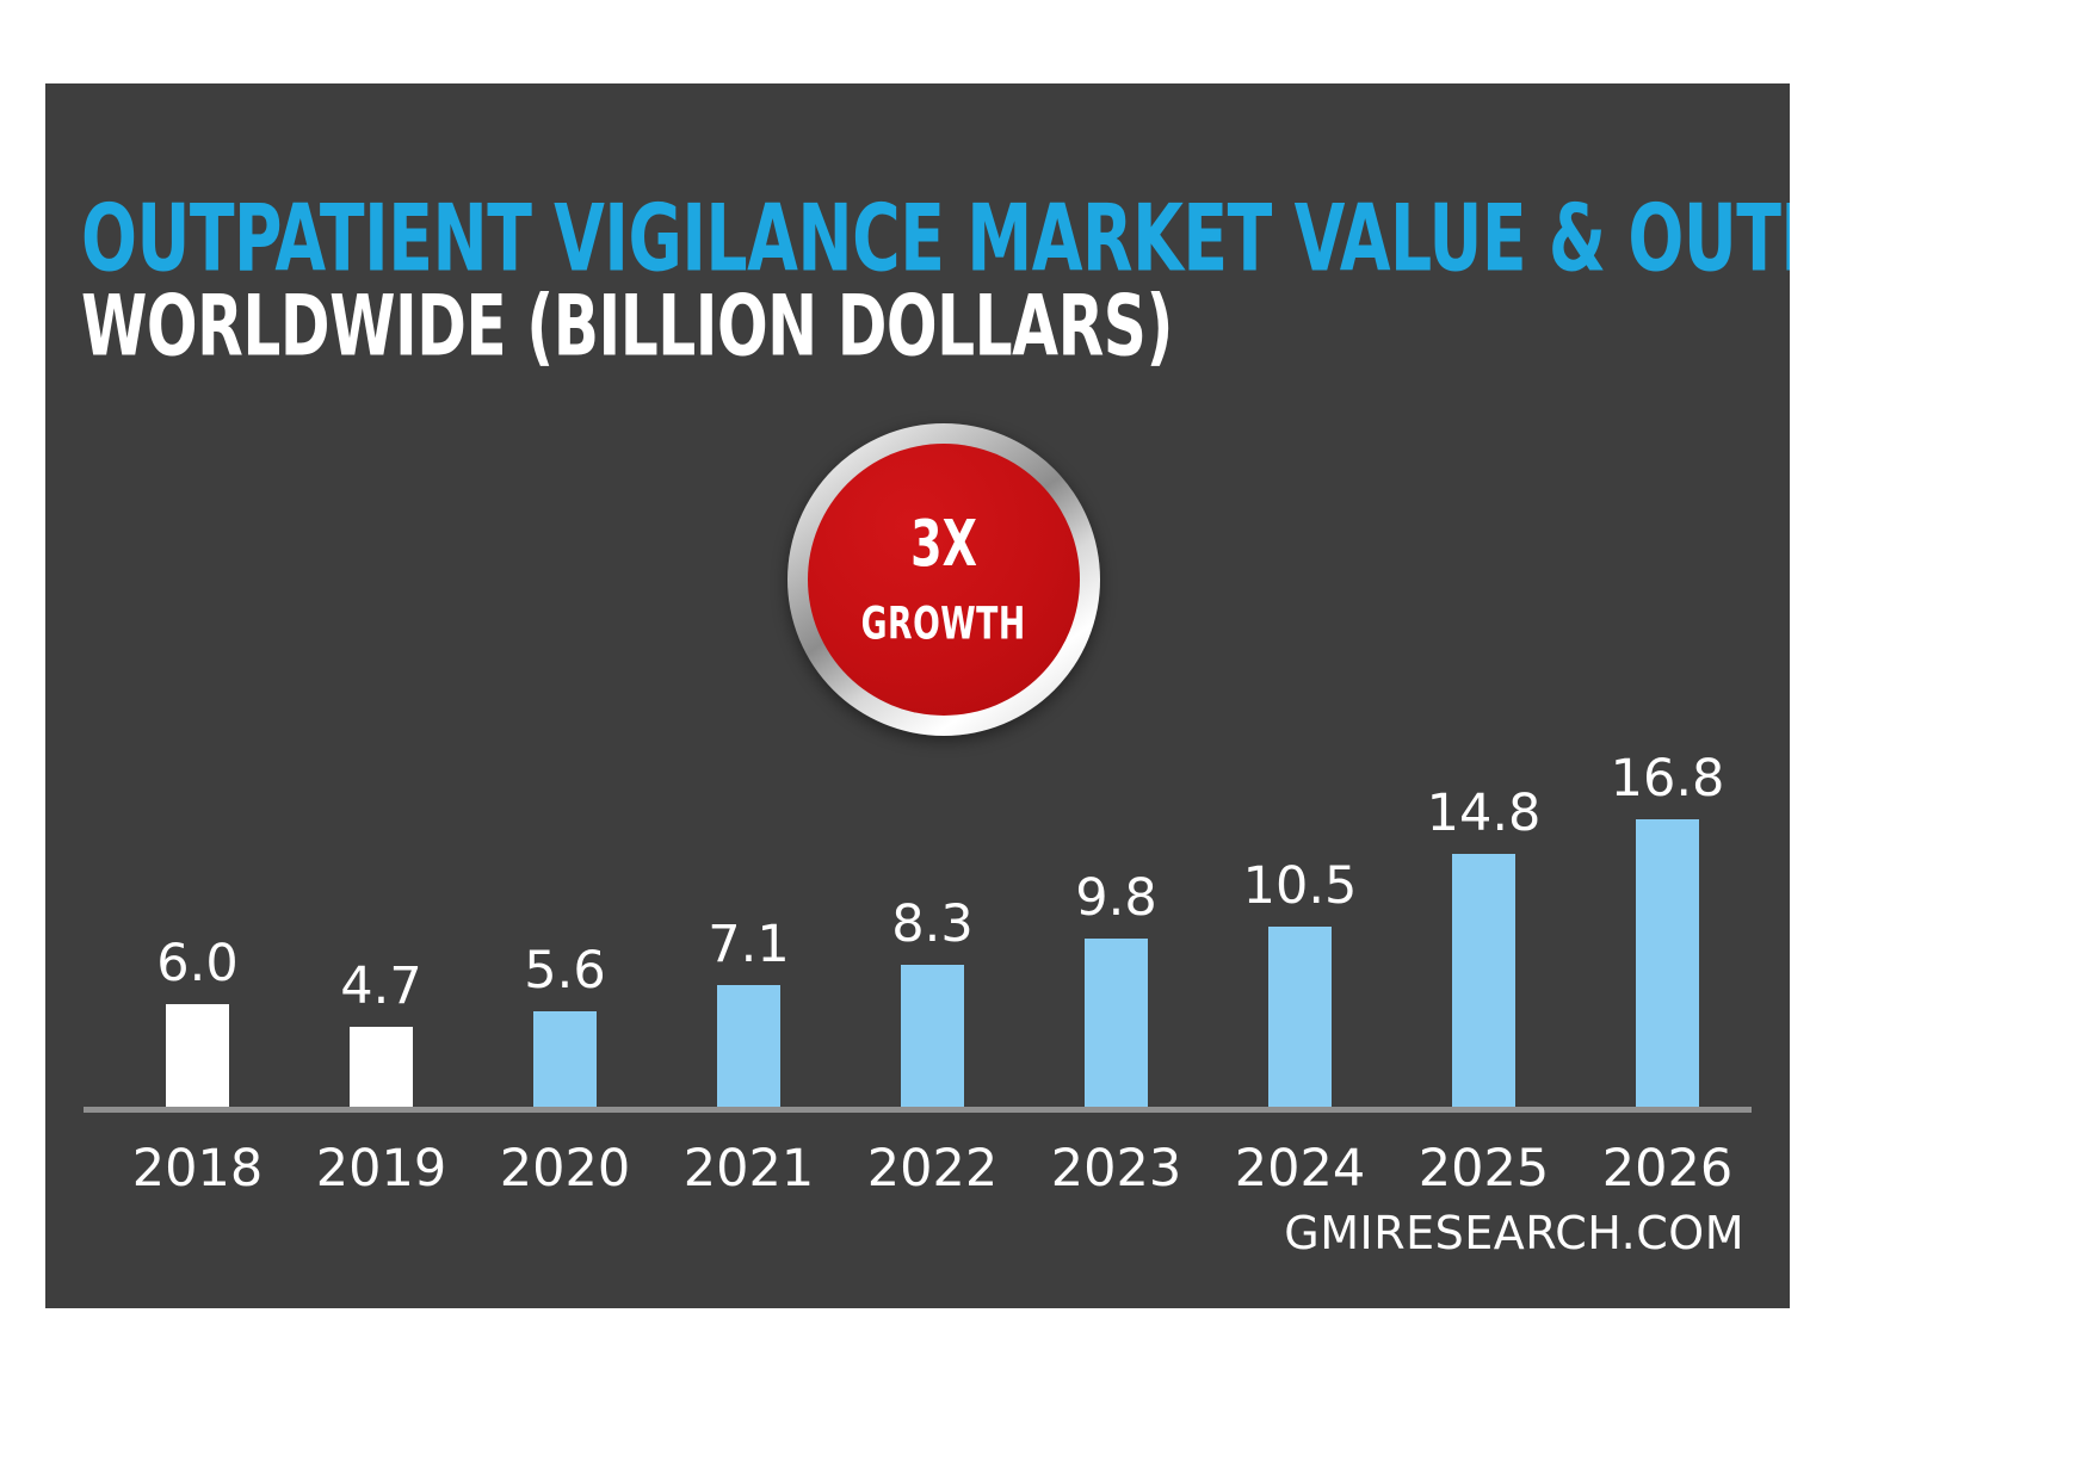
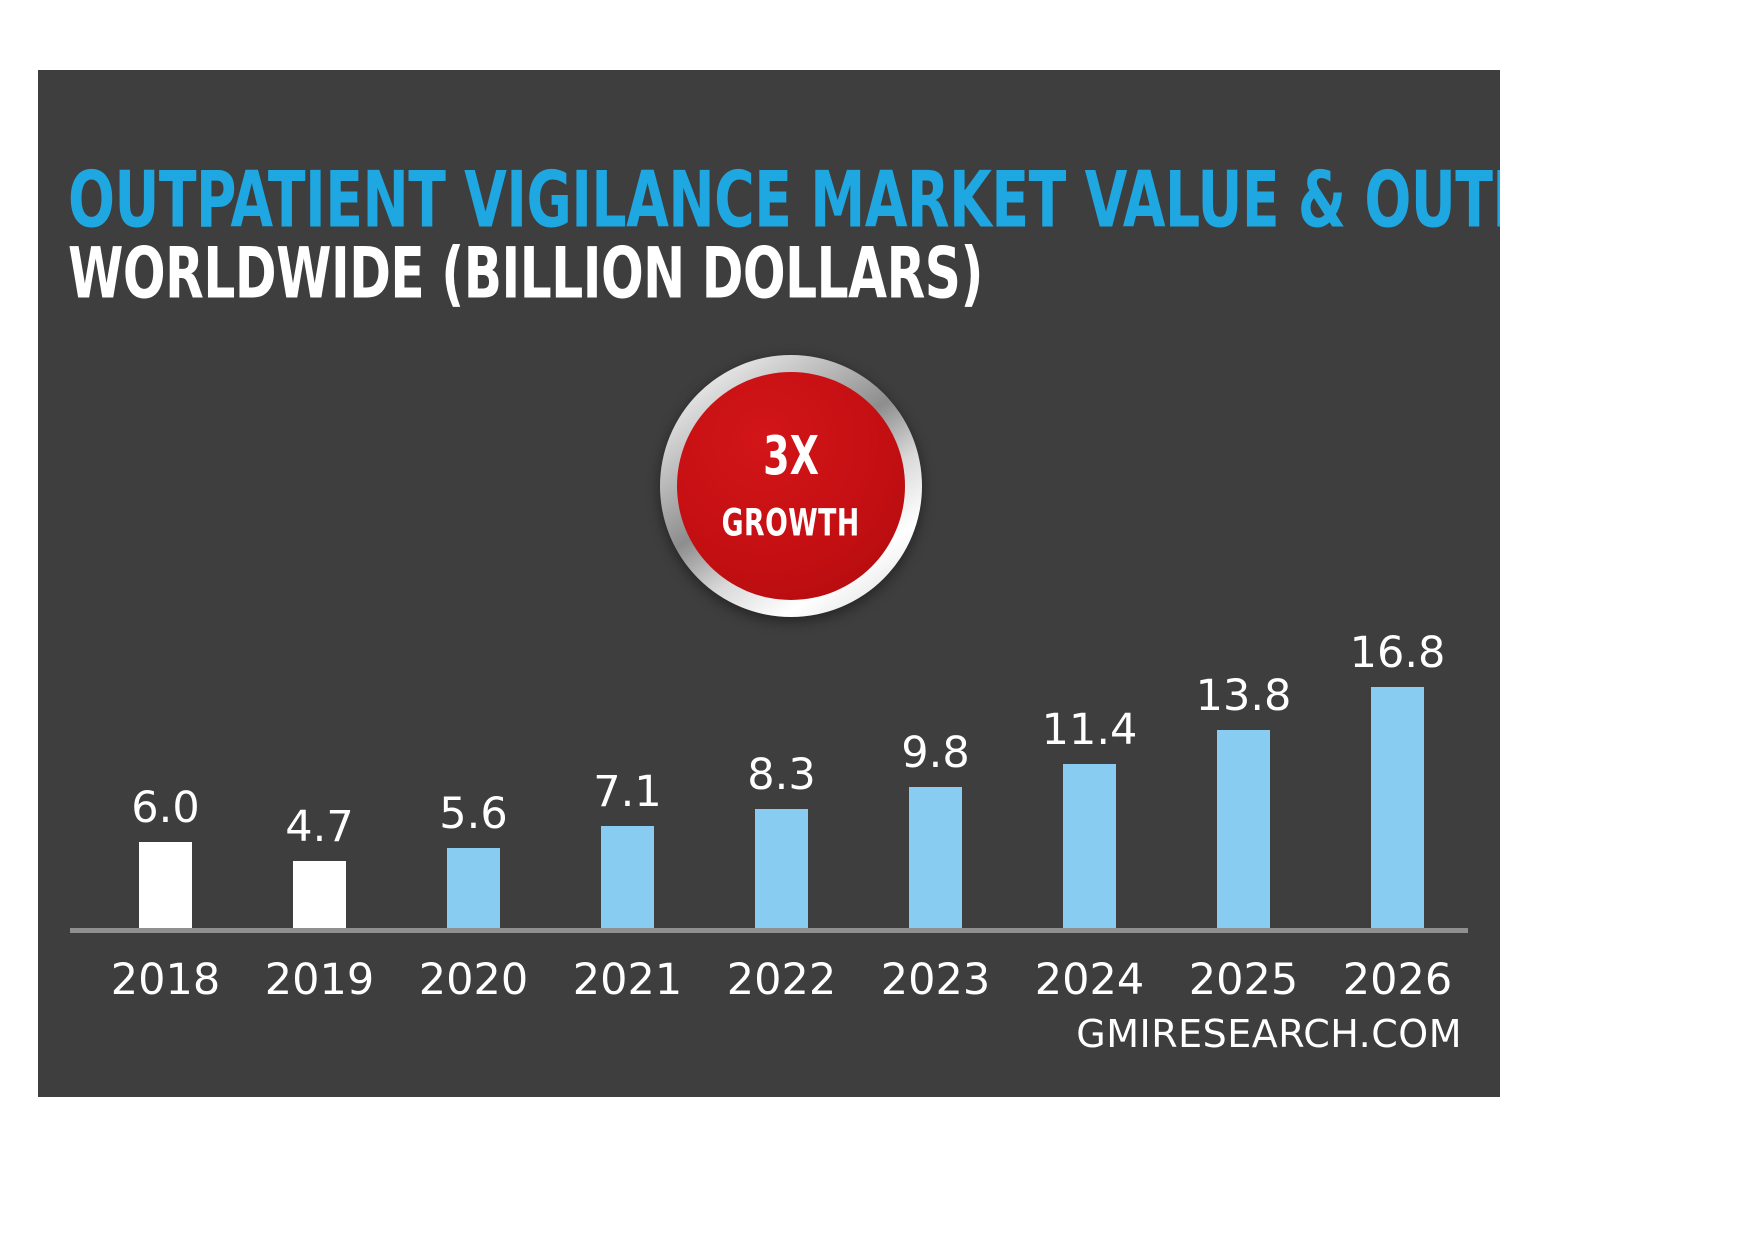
2024: 10.5 -> 11.4
2025: 14.8 -> 13.8
